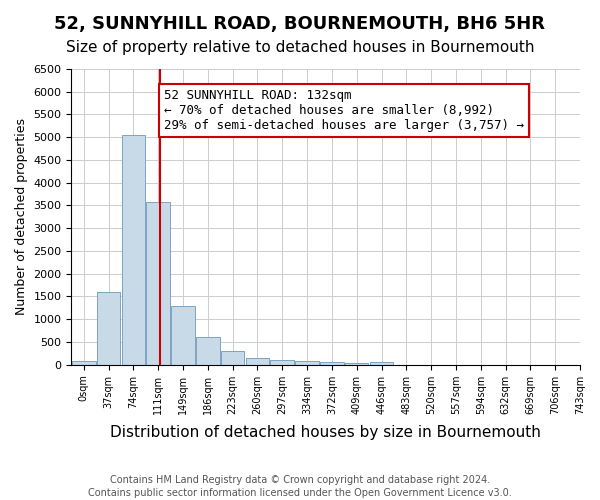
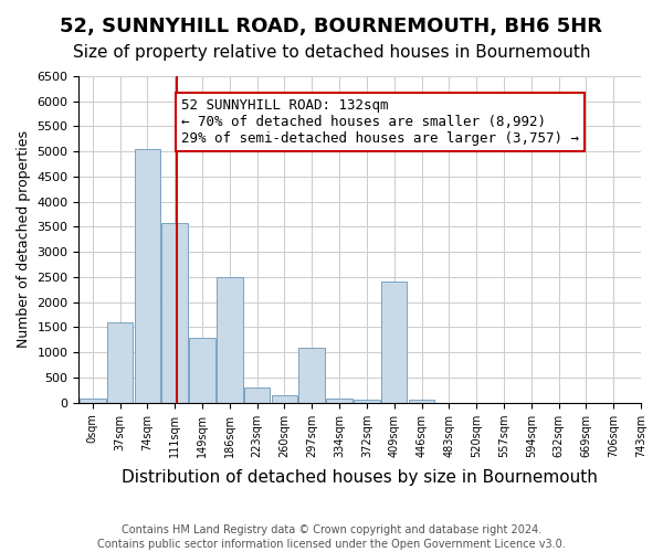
186sqm: 600 -> 2500
297sqm: 110 -> 1100
409sqm: 30 -> 2400
